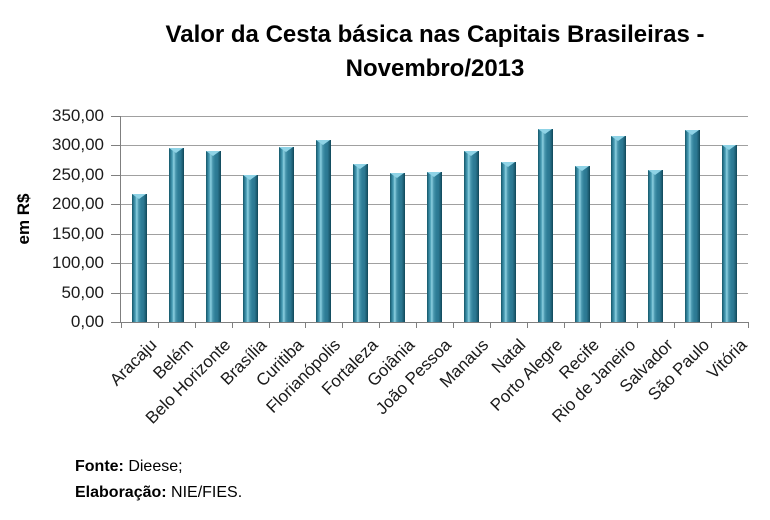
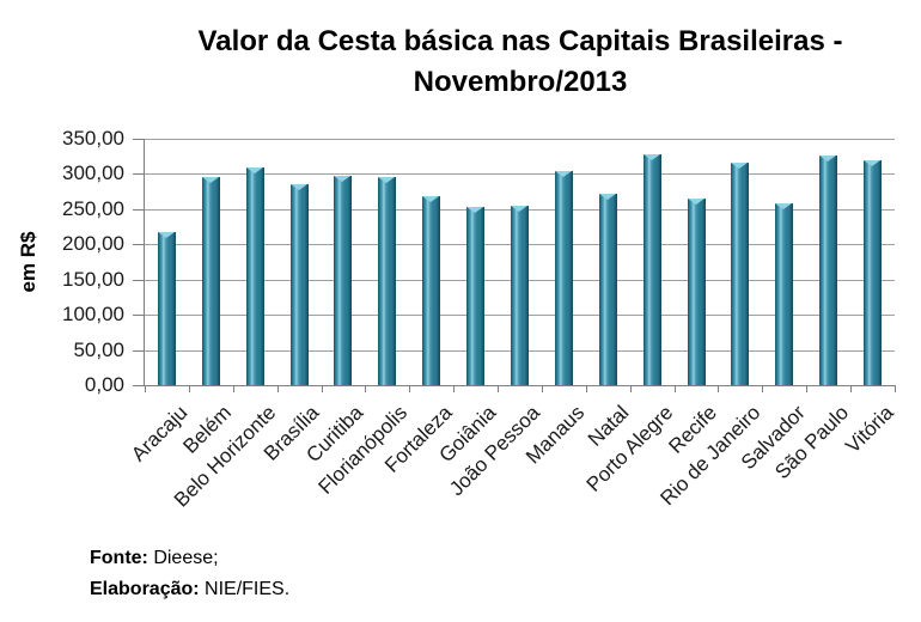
Belo Horizonte: 290 -> 310
Brasília: 250 -> 280
Florianópolis: 310 -> 300
Manaus: 290 -> 300
Vitória: 300 -> 320
